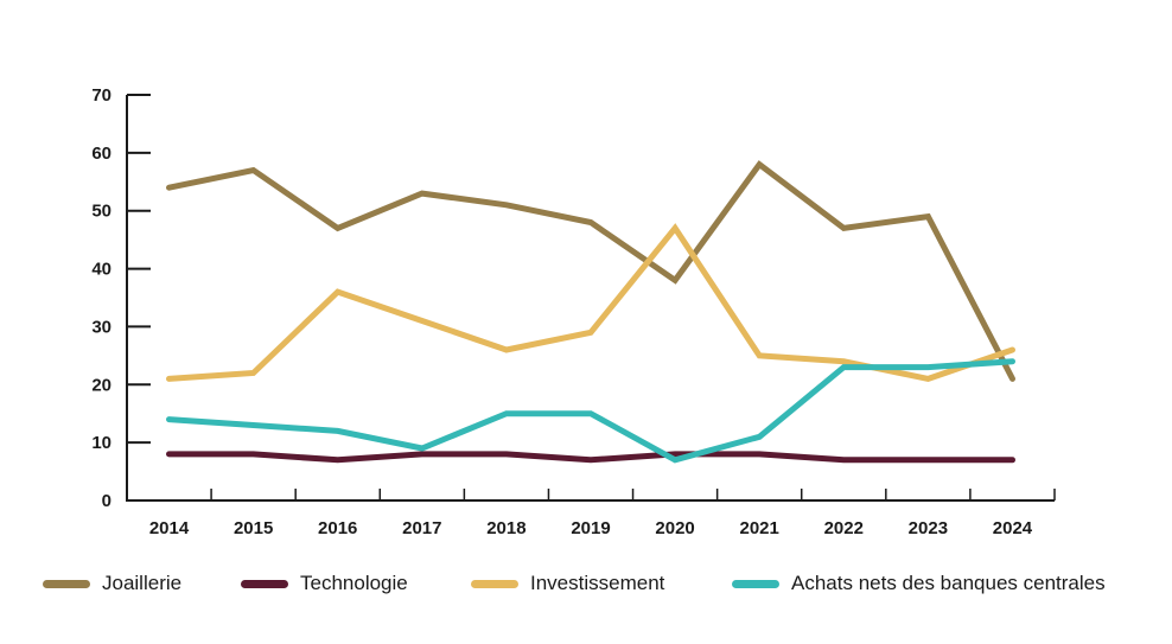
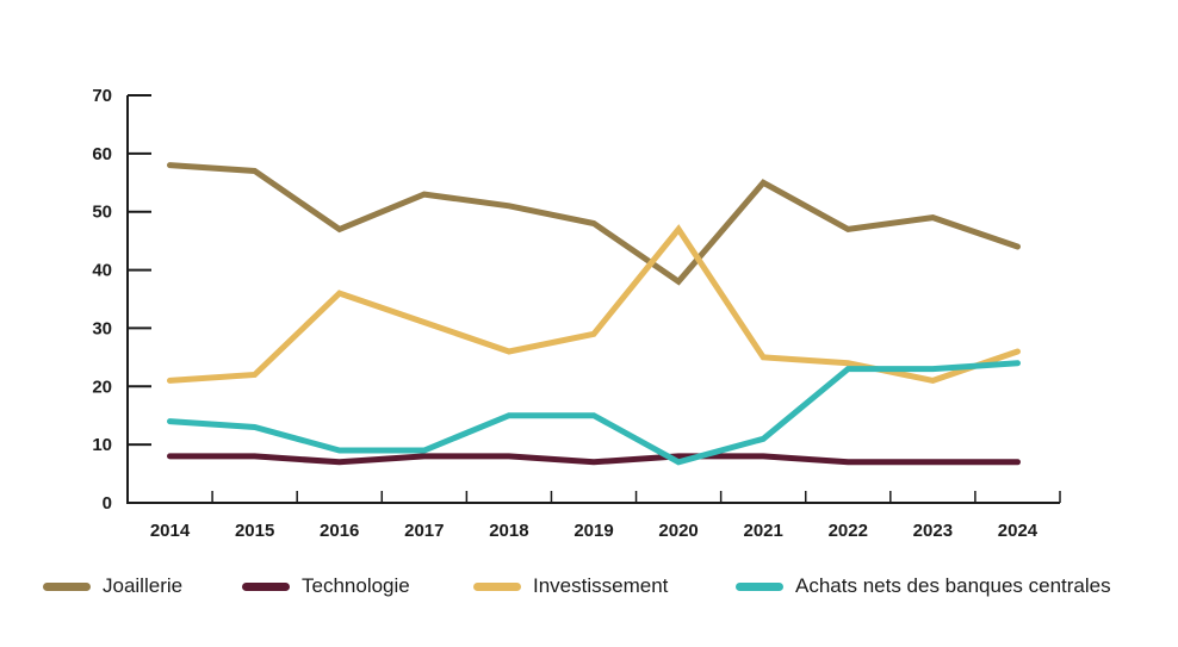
Joaillerie/2014: 54 -> 58
Achats nets des banques centrales/2016: 12 -> 9
Joaillerie/2021: 58 -> 55
Joaillerie/2024: 21 -> 44
